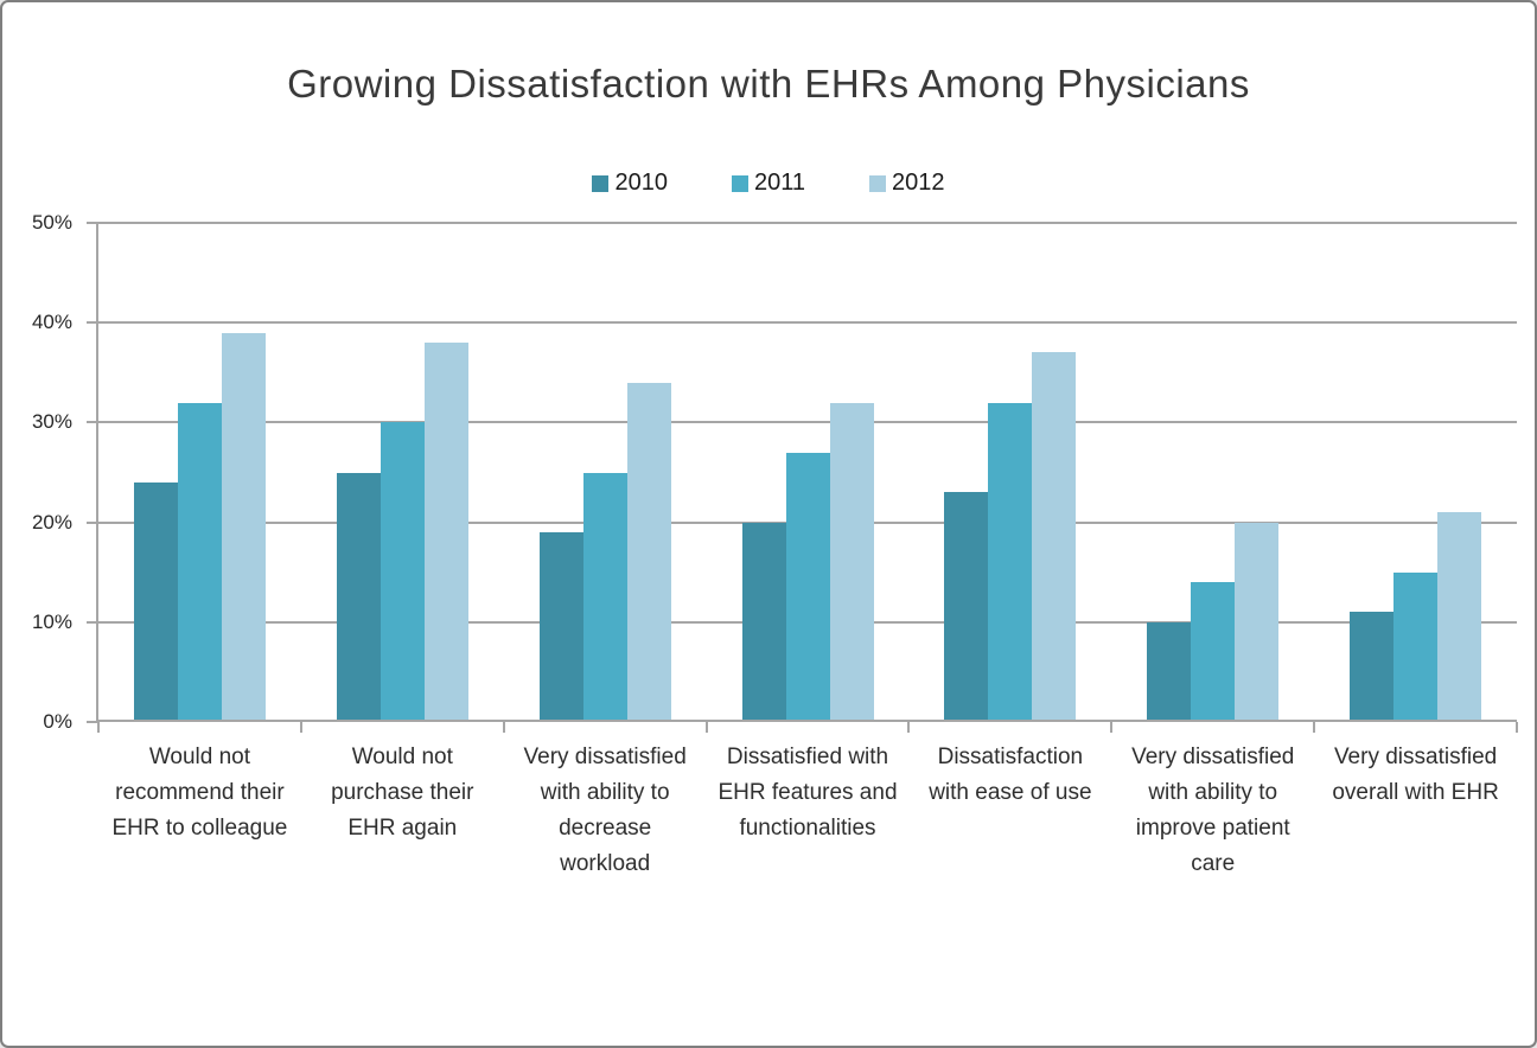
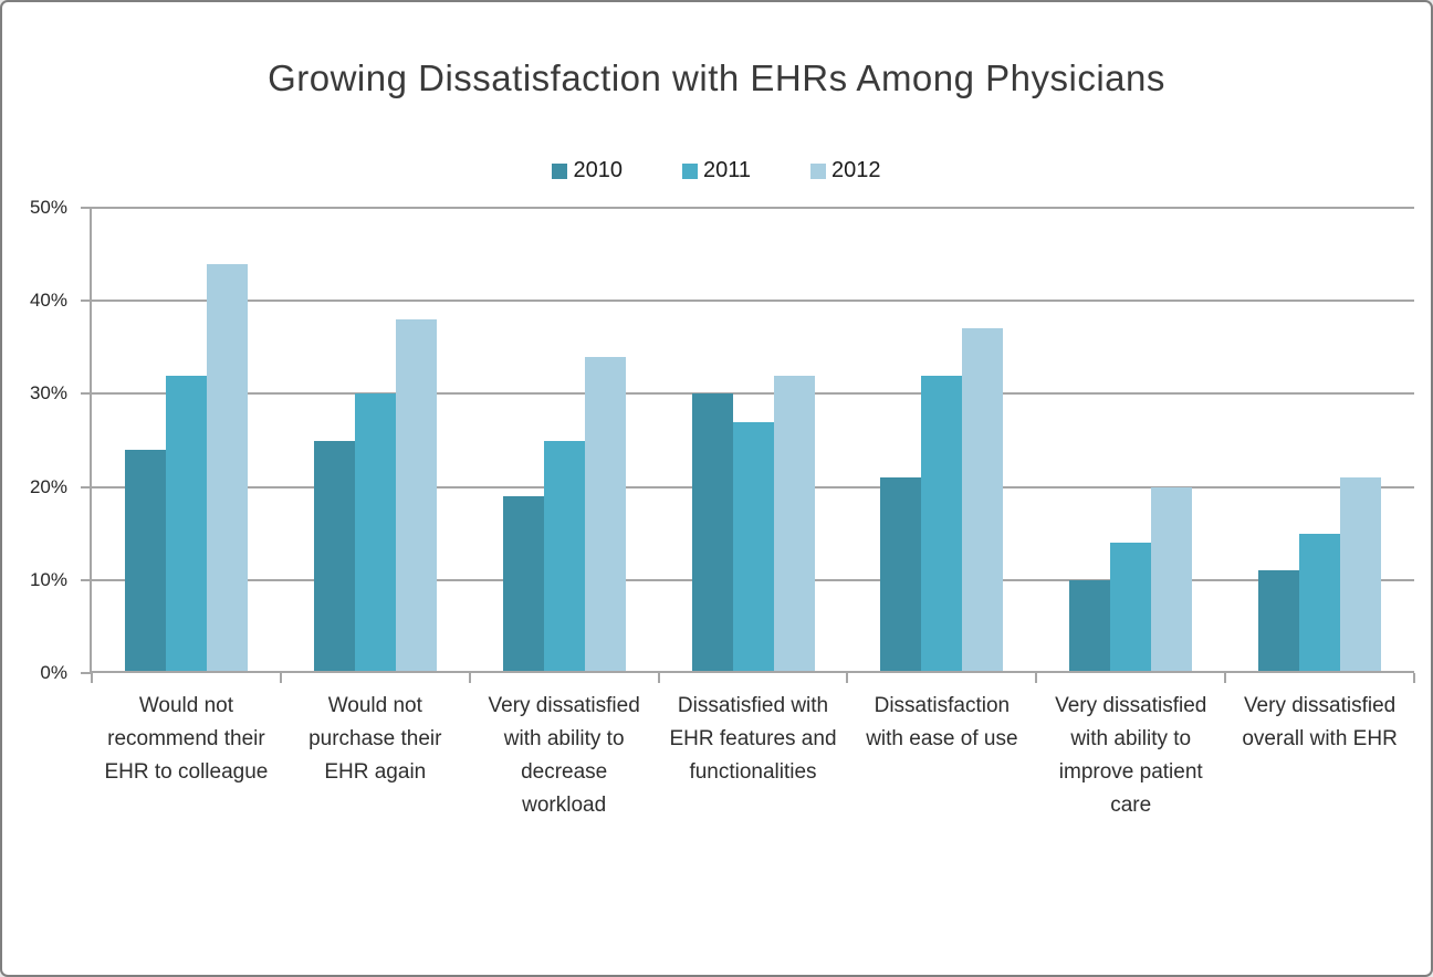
2012/Would not recommend their EHR to colleague: 39% -> 44%
2010/Dissatisfied with EHR features and functionalities: 20% -> 30%
2010/Dissatisfaction with ease of use: 23% -> 21%
